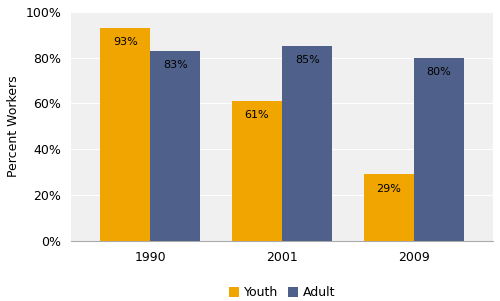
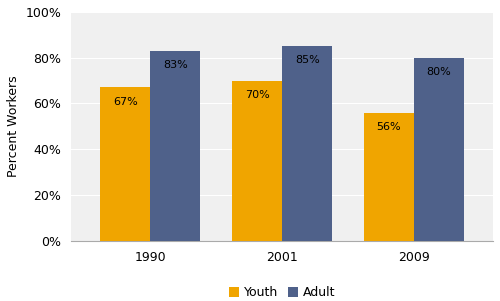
Youth/1990: 93% -> 67%
Youth/2001: 61% -> 70%
Youth/2009: 29% -> 56%
